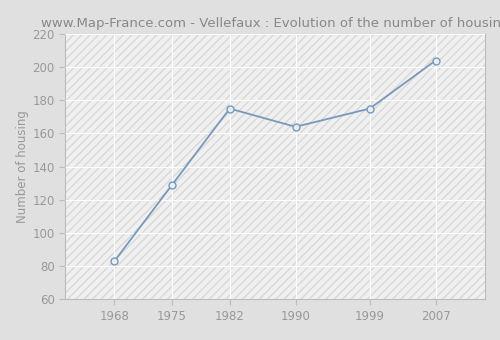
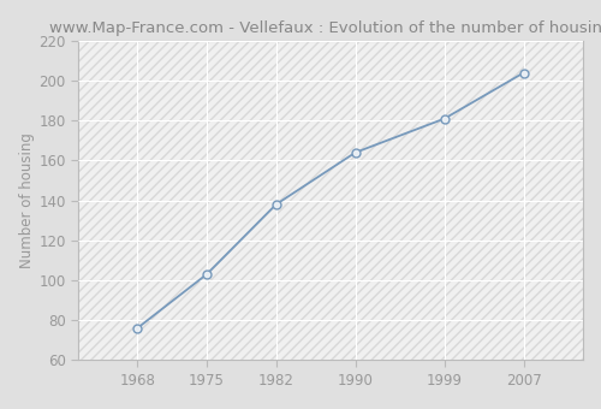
1968: 83 -> 76
1975: 129 -> 103
1982: 175 -> 138
1999: 175 -> 181
